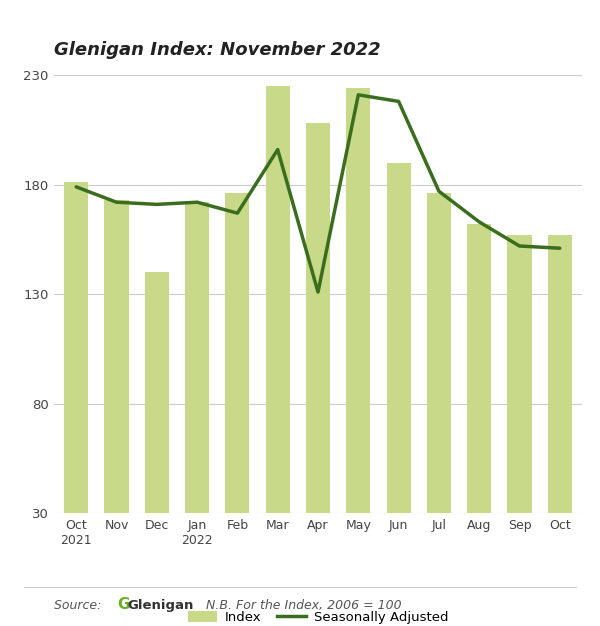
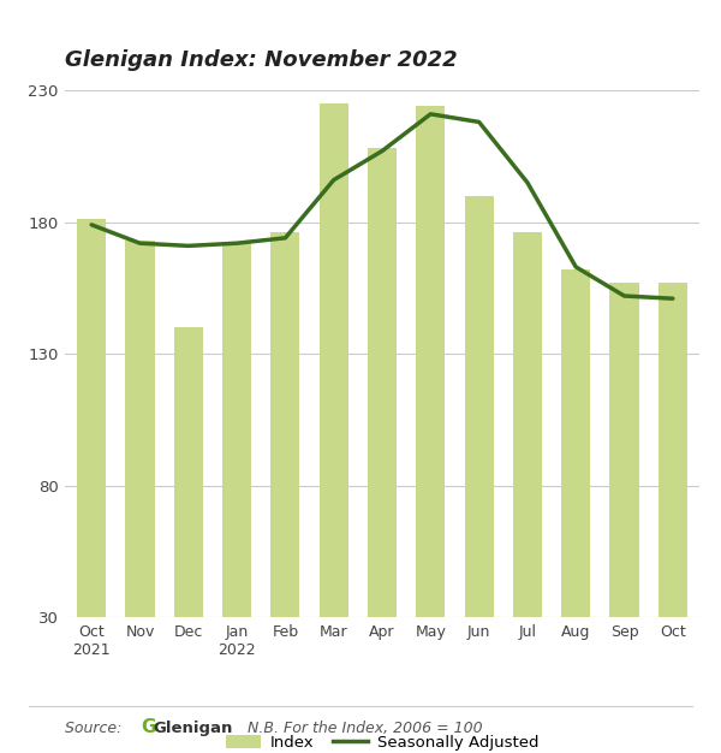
Seasonally Adjusted/Feb: 167 -> 174
Seasonally Adjusted/Apr: 131 -> 207
Seasonally Adjusted/Jul: 177 -> 195
